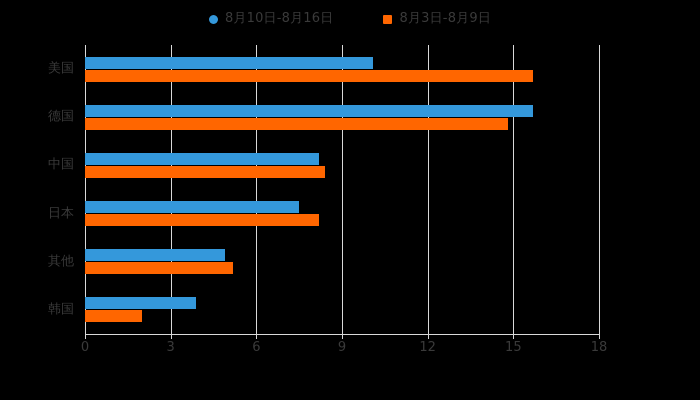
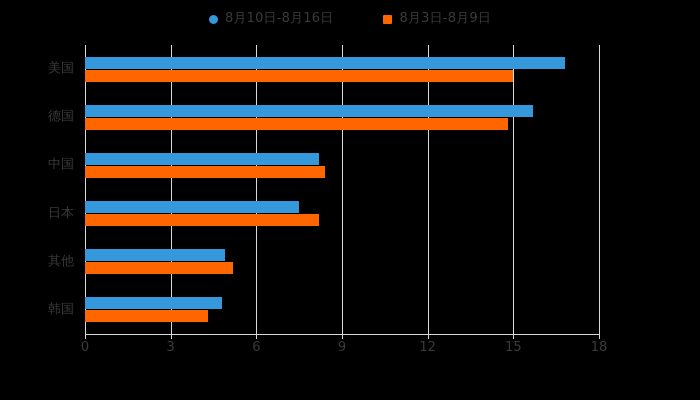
8月10日-8月16日/美国: 10.1 -> 16.8
8月3日-8月9日/美国: 15.7 -> 15.0
8月10日-8月16日/韩国: 3.9 -> 4.8
8月3日-8月9日/韩国: 2.0 -> 4.3
